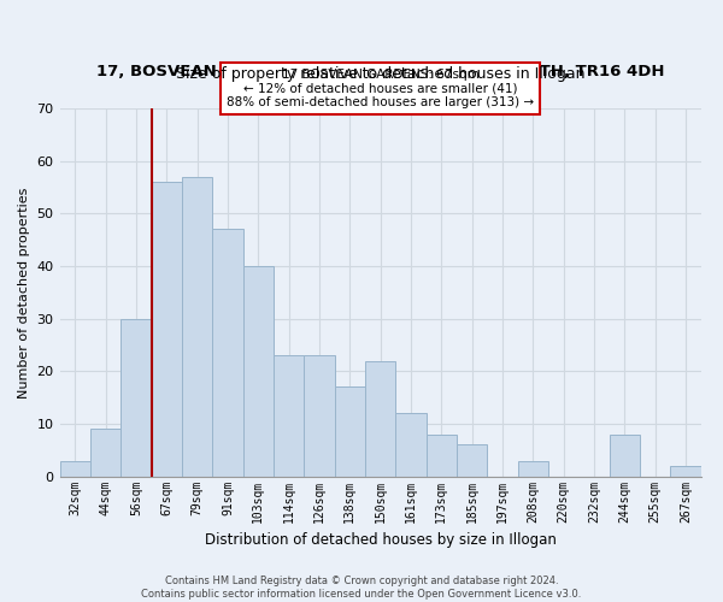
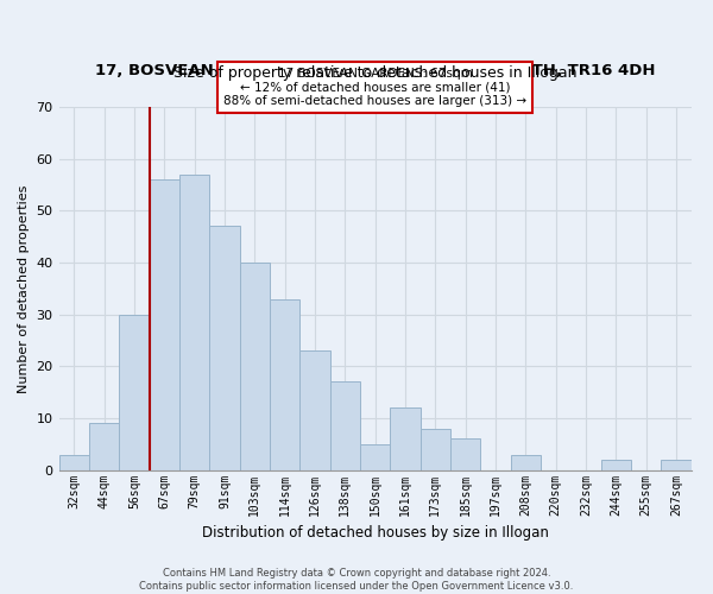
114sqm: 23 -> 33
150sqm: 22 -> 5
244sqm: 8 -> 2
